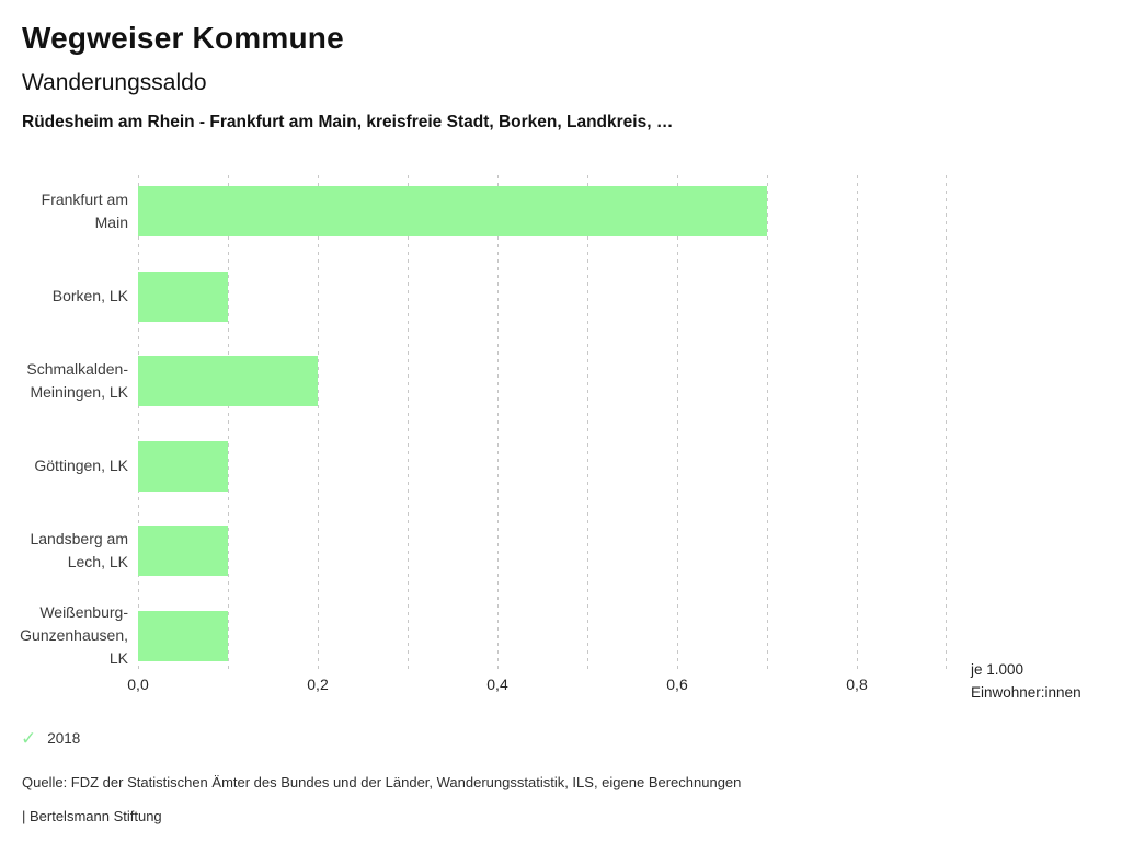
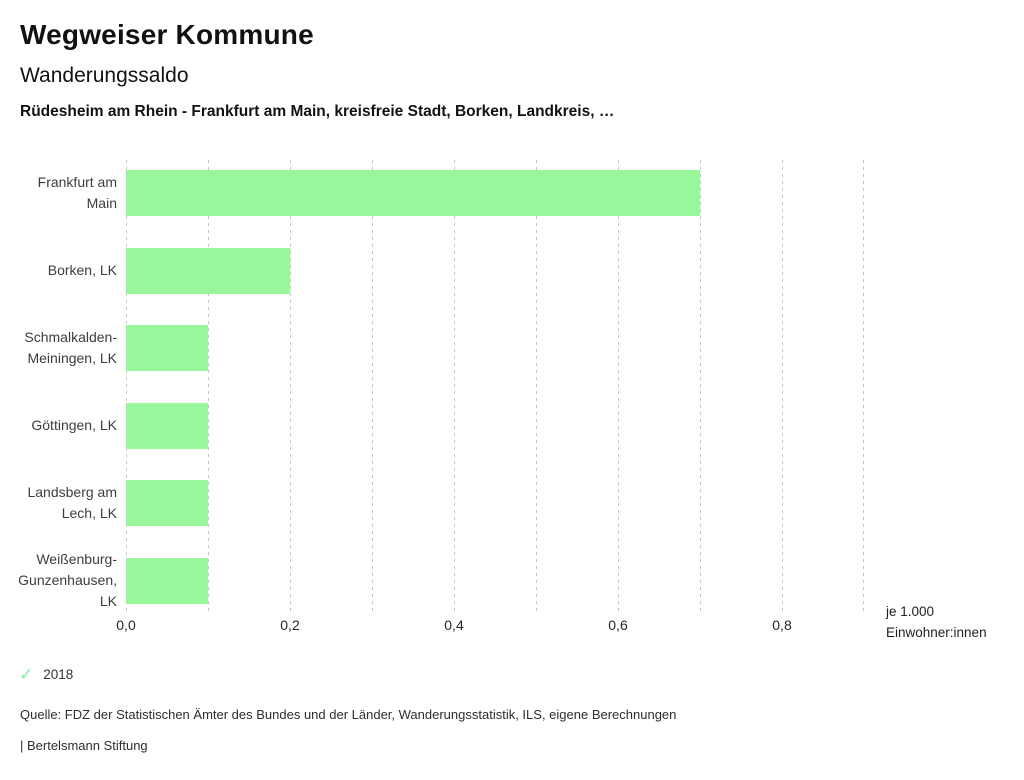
Borken, LK: 0,1 -> 0,2
Schmalkalden-Meiningen, LK: 0,2 -> 0,1
